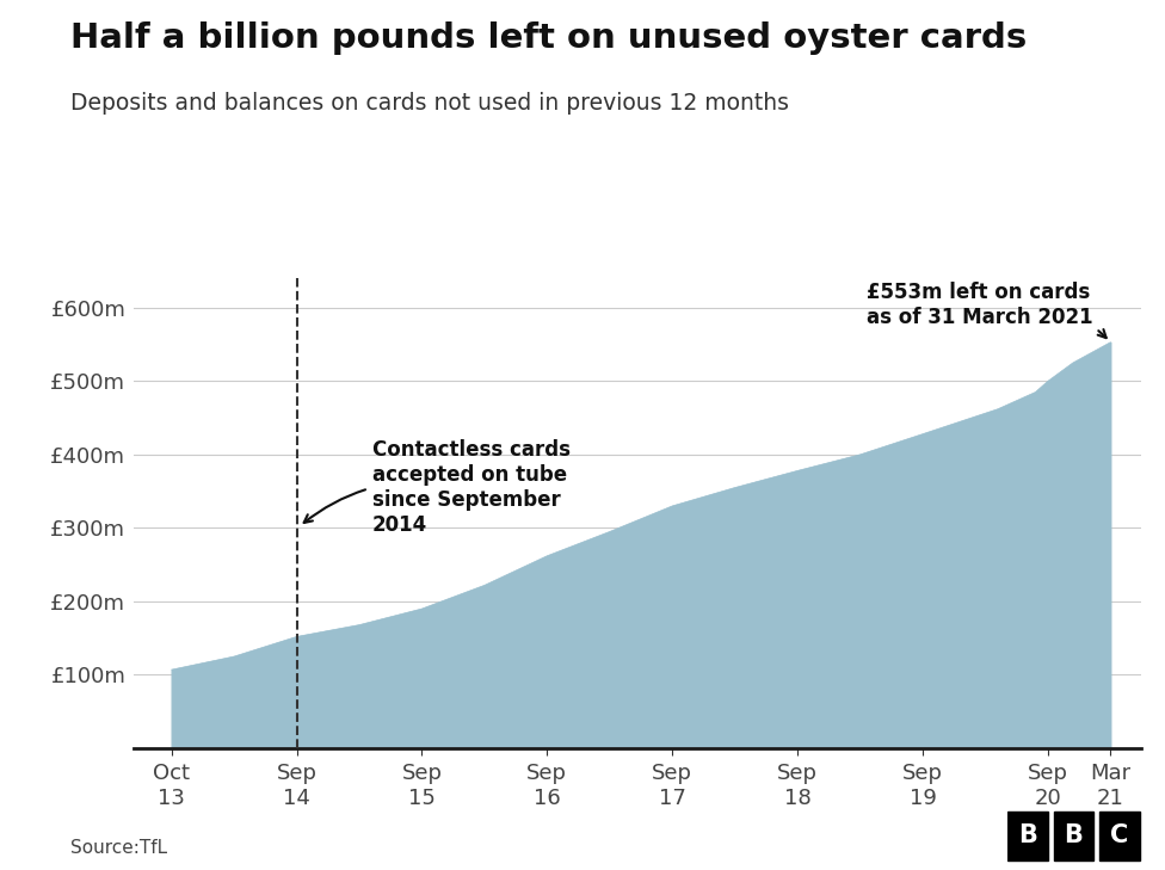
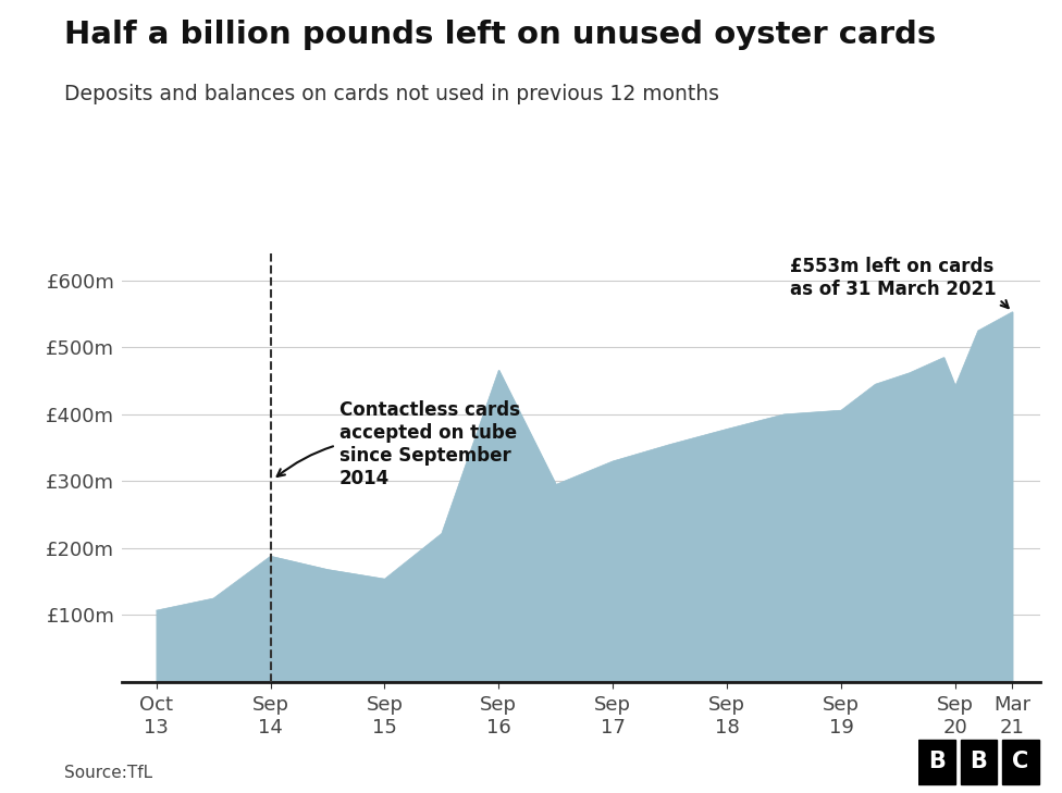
Sep 14: £152m -> £188m
Sep 15: £190m -> £154m
Sep 16: £262m -> £466m
Sep 19: £428m -> £406m
Sep 20: £500m -> £442m
